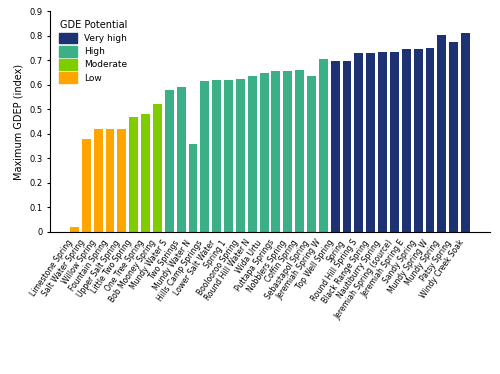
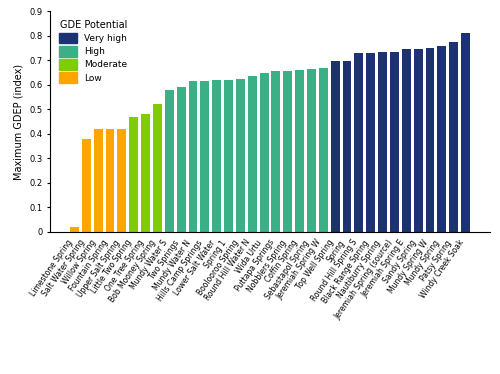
Mundy Water N: 0.360 -> 0.615
Sebastapol Spring: 0.635 -> 0.665
Jeremiah Spring W: 0.705 -> 0.670
Mundy Spring: 0.805 -> 0.760
